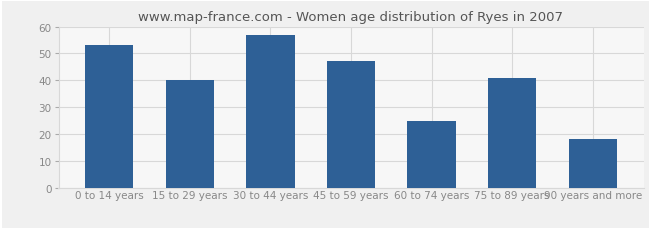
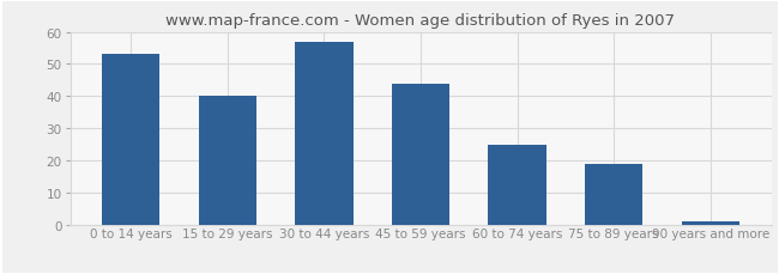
45 to 59 years: 47 -> 44
75 to 89 years: 41 -> 19
90 years and more: 18 -> 1
